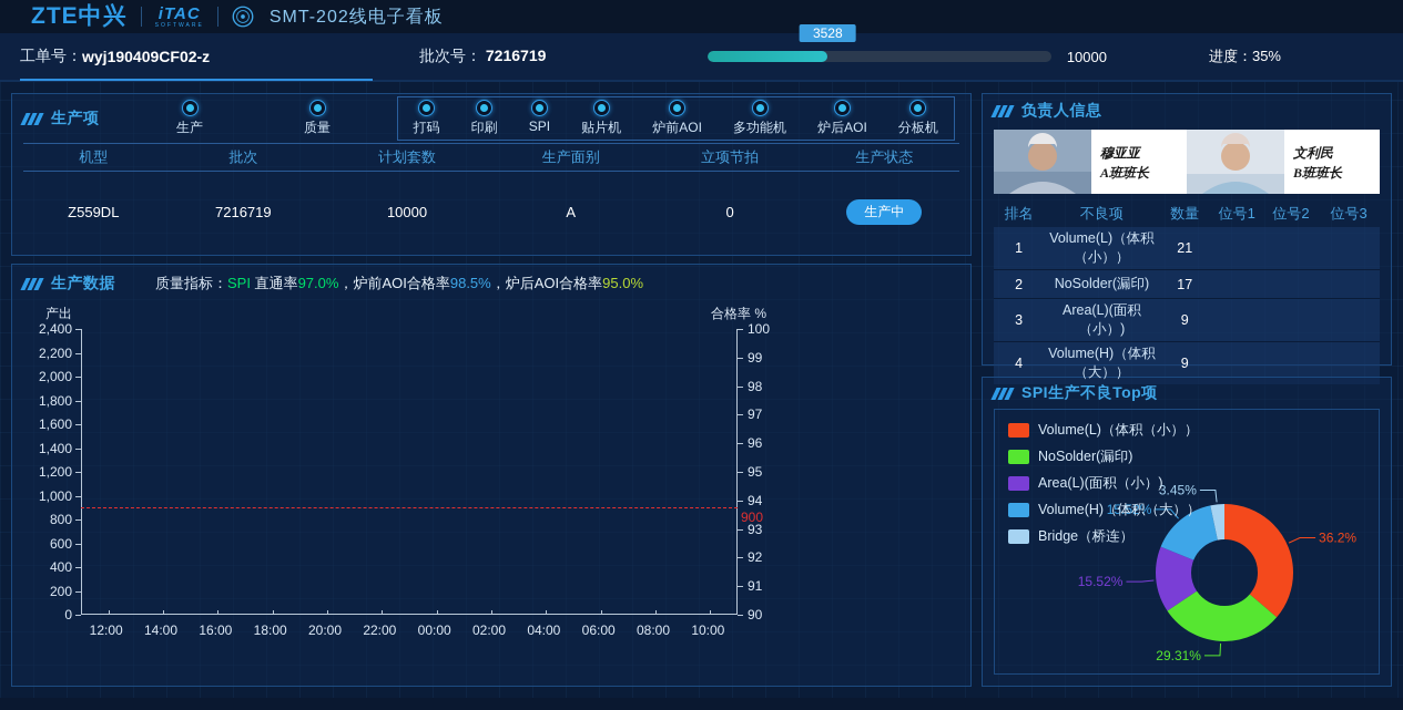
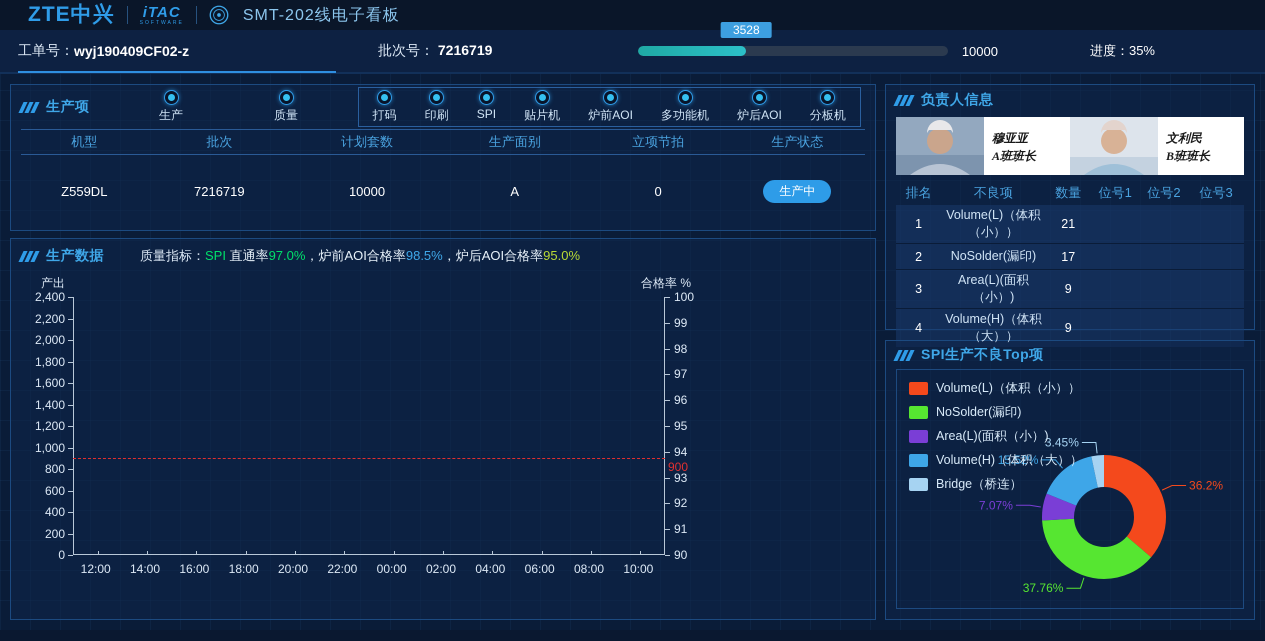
SPI生产不良Top项/NoSolder(漏印): 29.31% -> 37.76%
SPI生产不良Top项/Area(L)(面积（小）): 15.52% -> 7.07%
